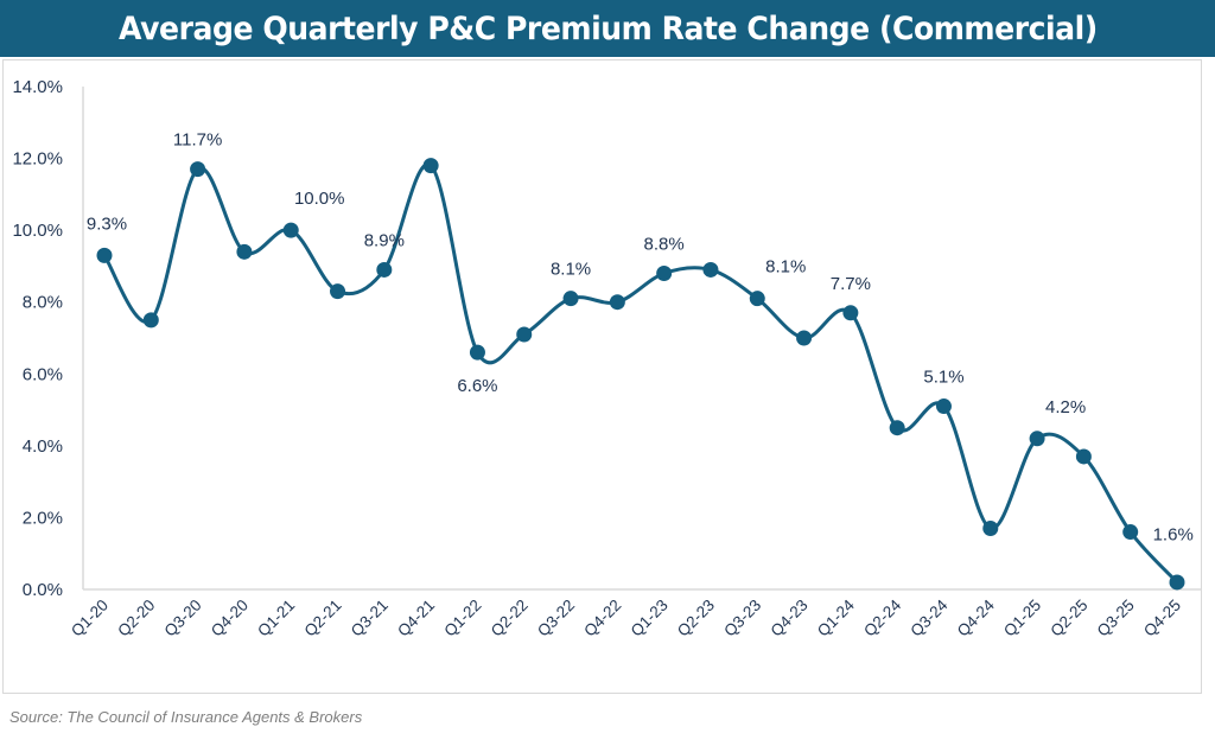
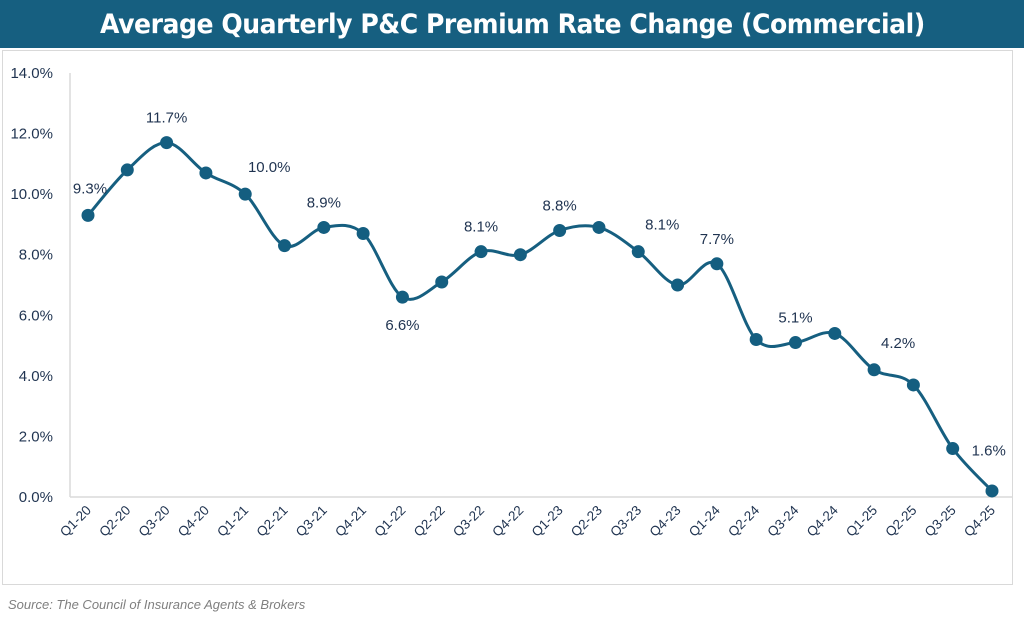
Q2-20: 7.5% -> 10.8%
Q4-20: 9.4% -> 10.7%
Q4-21: 11.8% -> 8.7%
Q2-24: 4.5% -> 5.2%
Q4-24: 1.7% -> 5.4%
